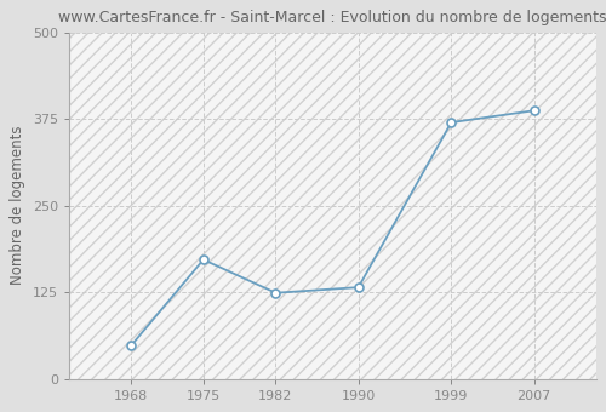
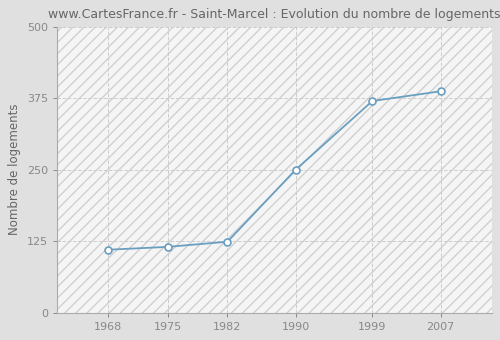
1968: 48 -> 110
1975: 172 -> 115
1990: 132 -> 250
